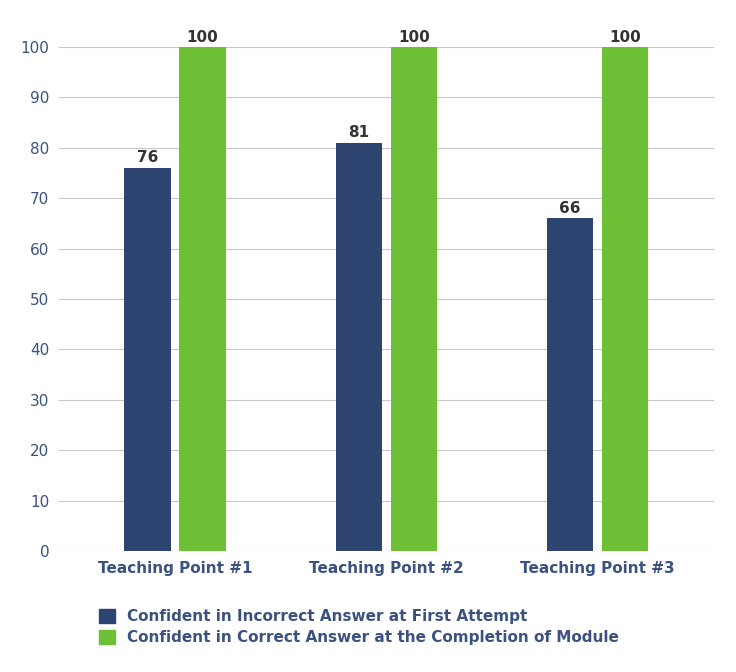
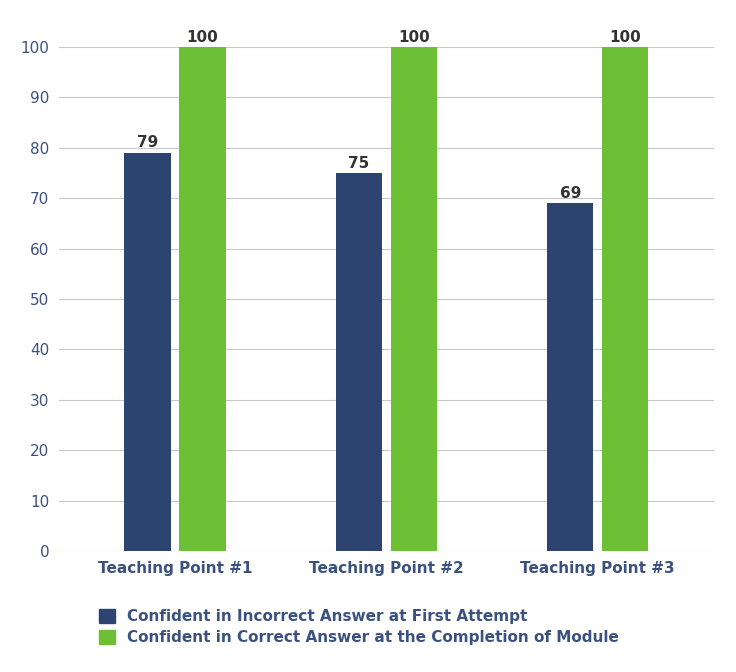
Confident in Incorrect Answer at First Attempt/Teaching Point #1: 76 -> 79
Confident in Incorrect Answer at First Attempt/Teaching Point #2: 81 -> 75
Confident in Incorrect Answer at First Attempt/Teaching Point #3: 66 -> 69
